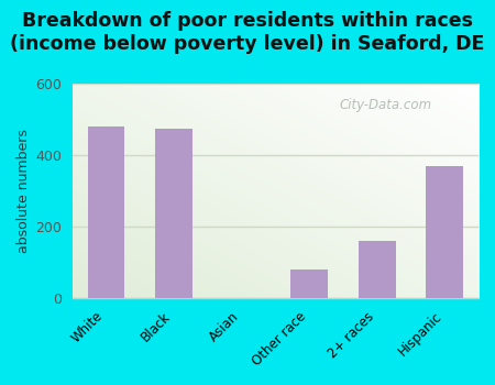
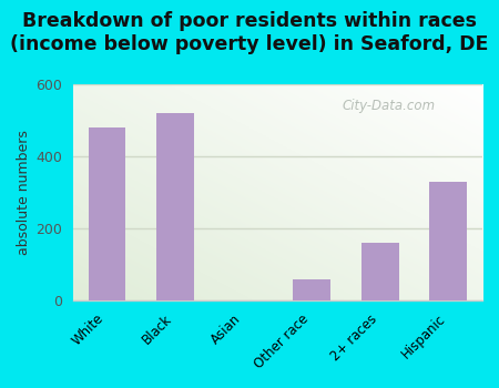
Black: 475 -> 520
Other race: 80 -> 58
Hispanic: 370 -> 330
